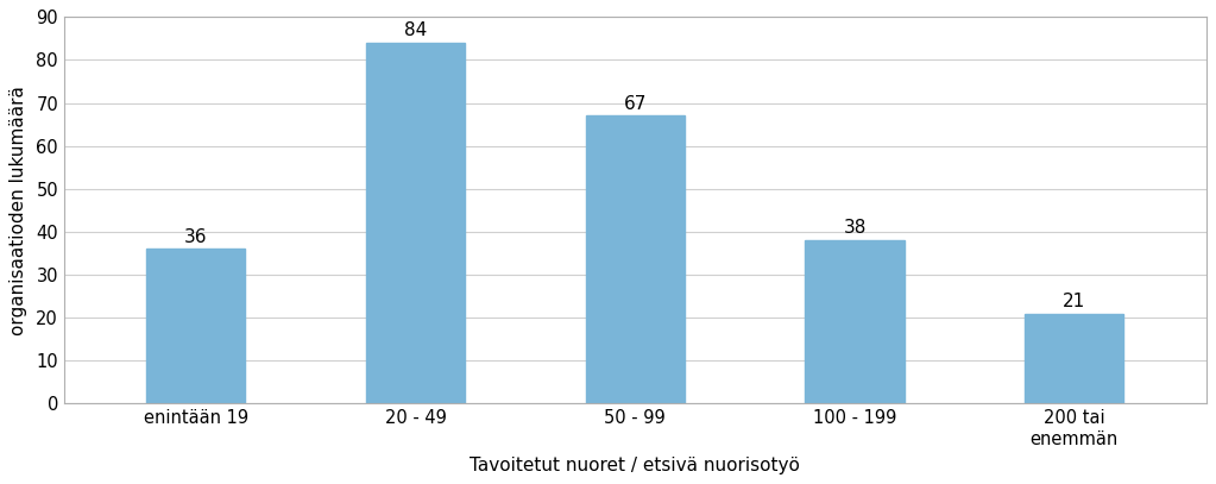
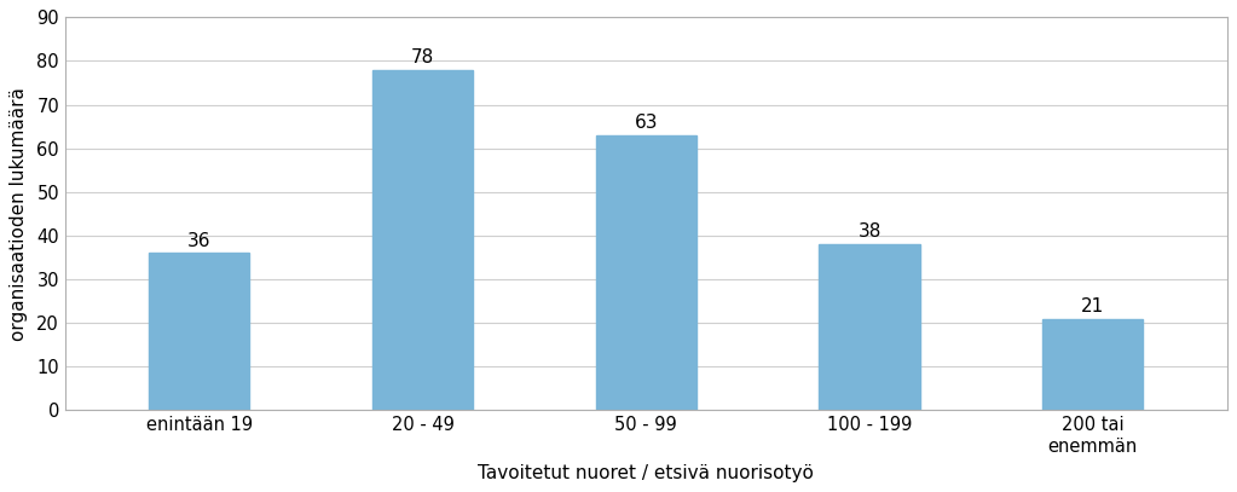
20 - 49: 84 -> 78
50 - 99: 67 -> 63
